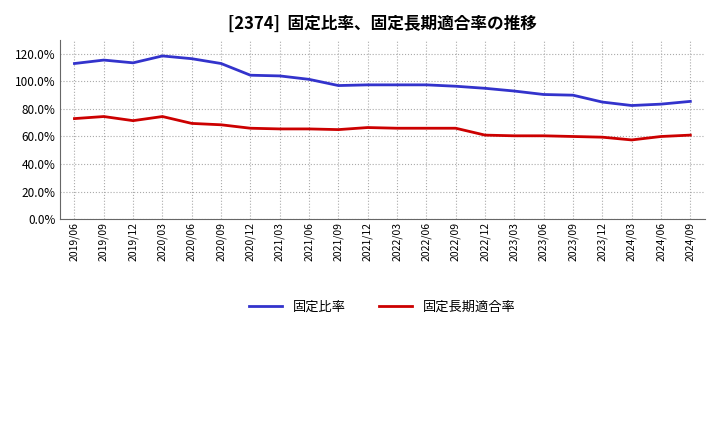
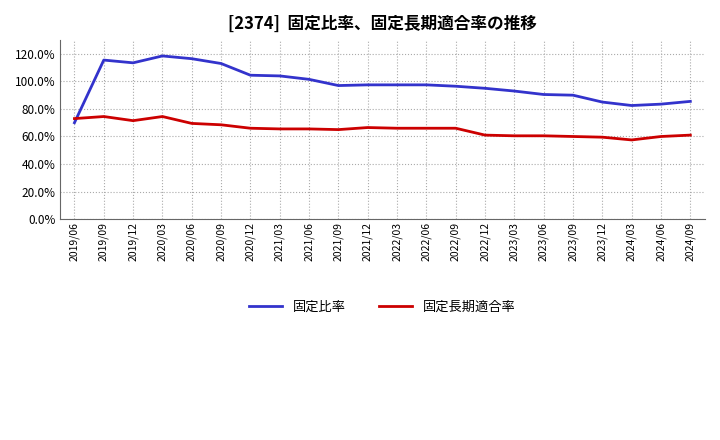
固定比率/2019/06: 113% -> 70%
